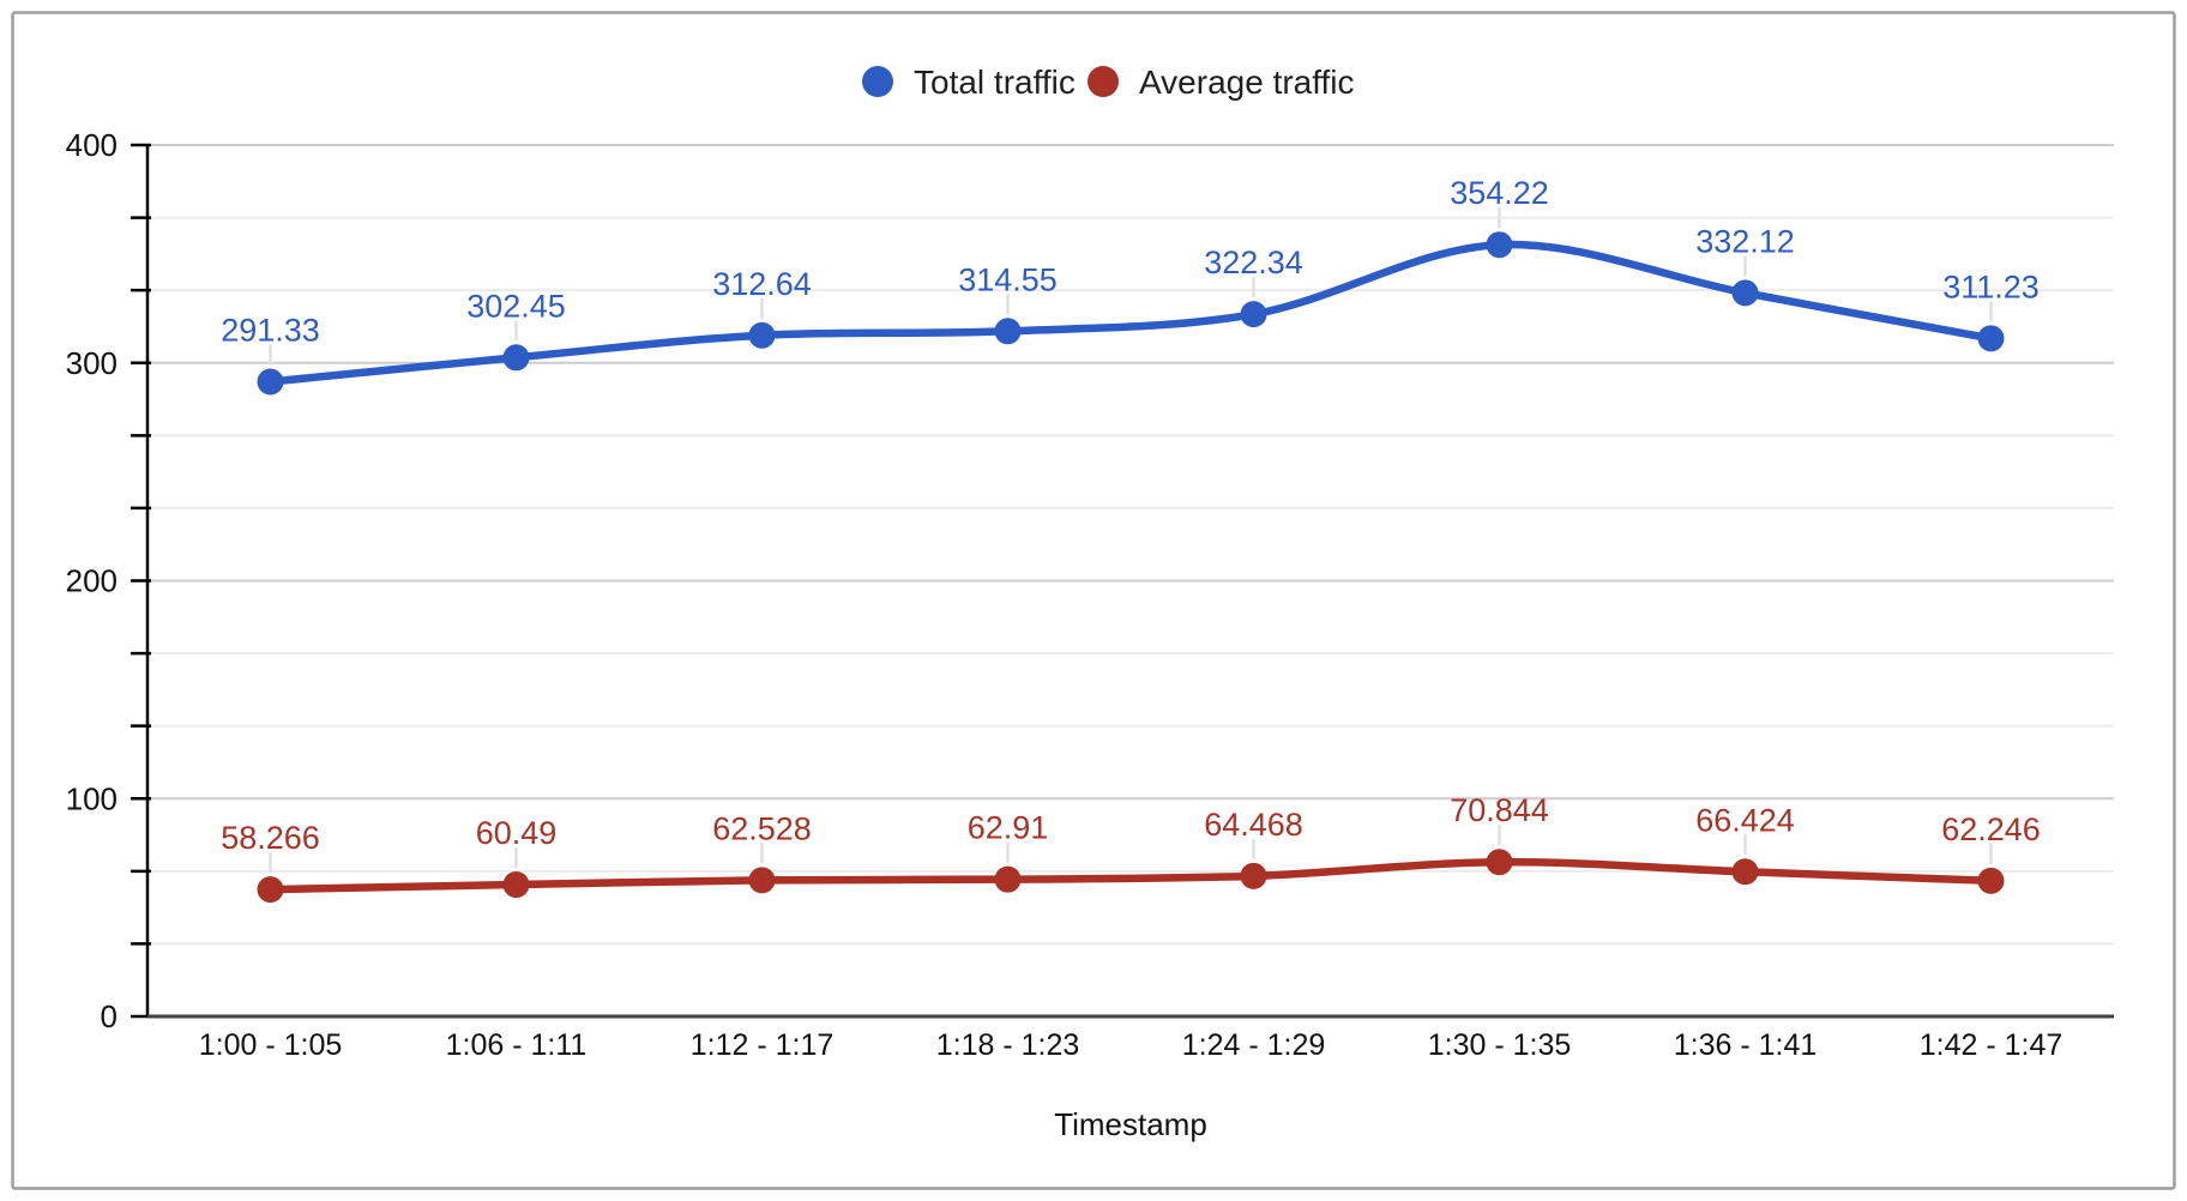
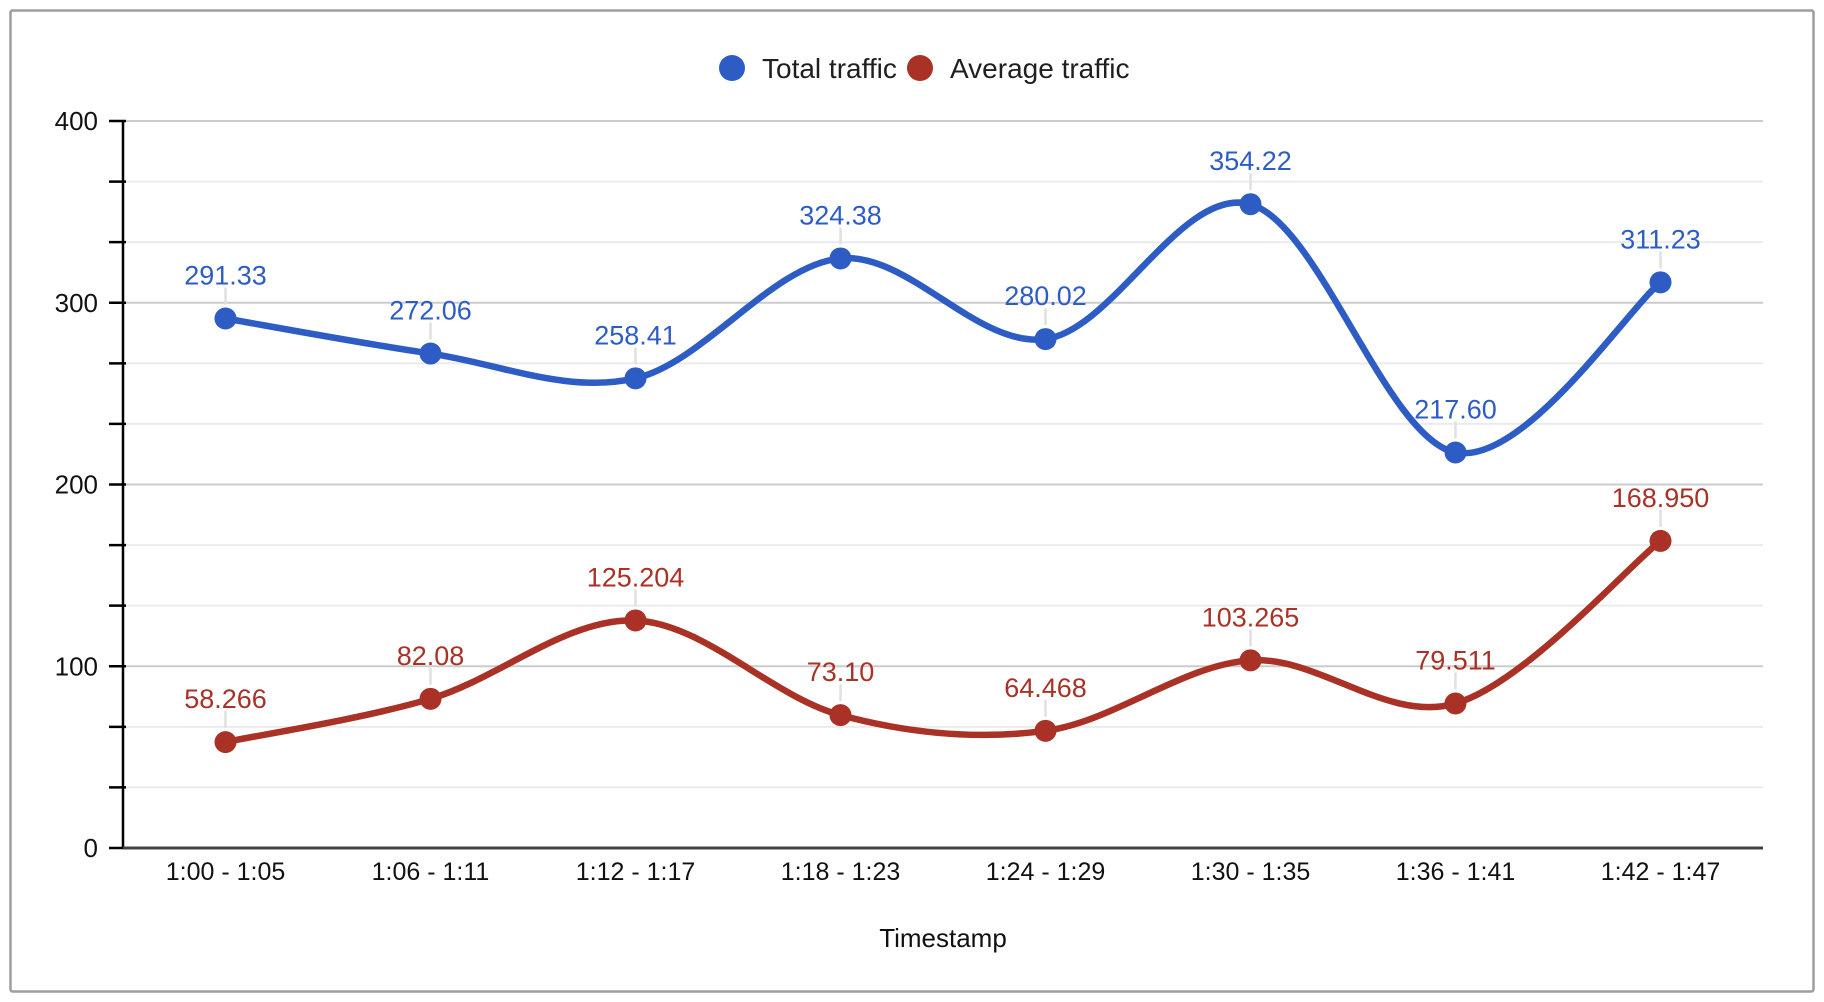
Total traffic/1:06 - 1:11: 302.45 -> 272.06
Average traffic/1:06 - 1:11: 60.49 -> 82.08
Total traffic/1:12 - 1:17: 312.64 -> 258.41
Average traffic/1:12 - 1:17: 62.528 -> 125.204
Total traffic/1:18 - 1:23: 314.55 -> 324.38
Average traffic/1:18 - 1:23: 62.91 -> 73.10
Total traffic/1:24 - 1:29: 322.34 -> 280.02
Average traffic/1:30 - 1:35: 70.844 -> 103.265
Total traffic/1:36 - 1:41: 332.12 -> 217.60
Average traffic/1:36 - 1:41: 66.424 -> 79.511
Average traffic/1:42 - 1:47: 62.246 -> 168.950
